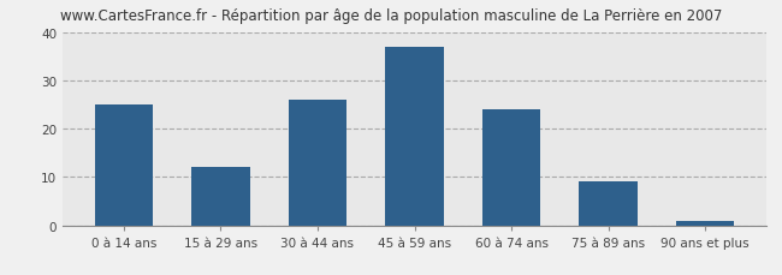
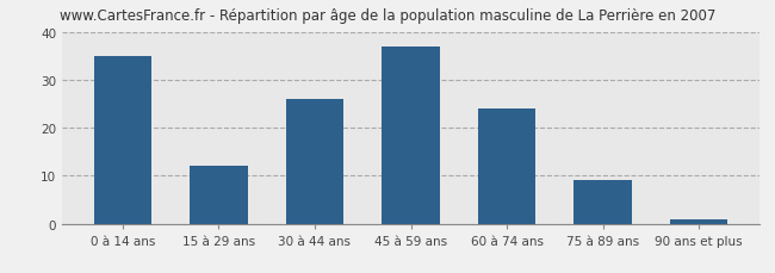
0 à 14 ans: 25 -> 35
